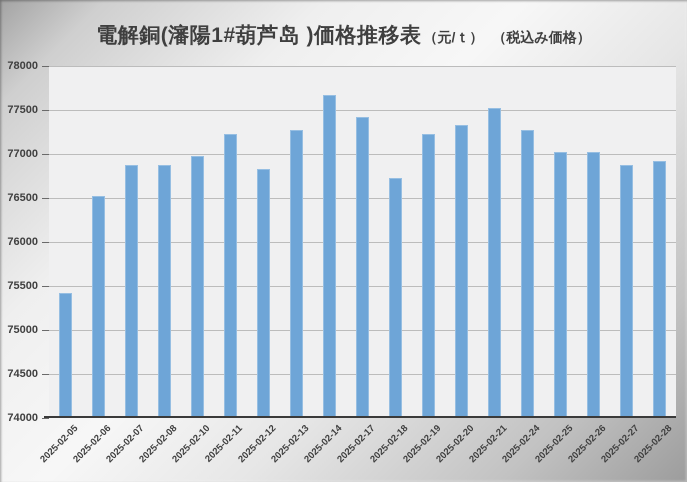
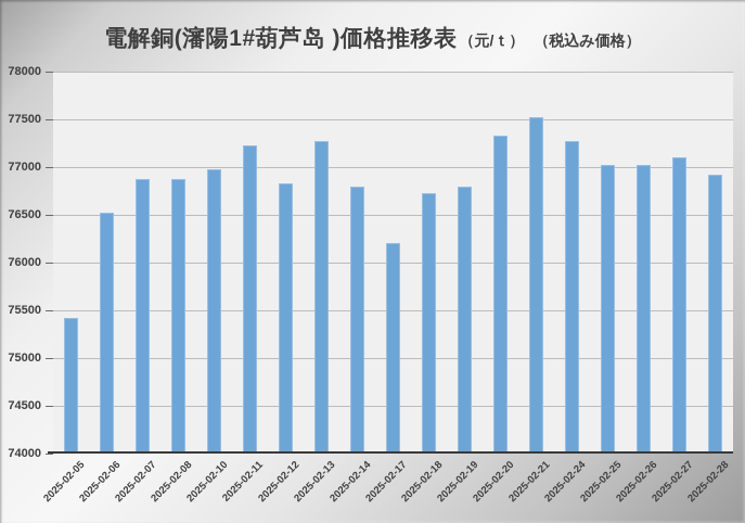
2025-02-14: 77700 -> 76800
2025-02-17: 77400 -> 76200
2025-02-19: 77200 -> 76800
2025-02-27: 76900 -> 77100
